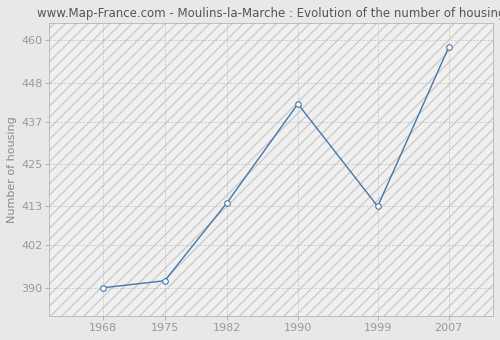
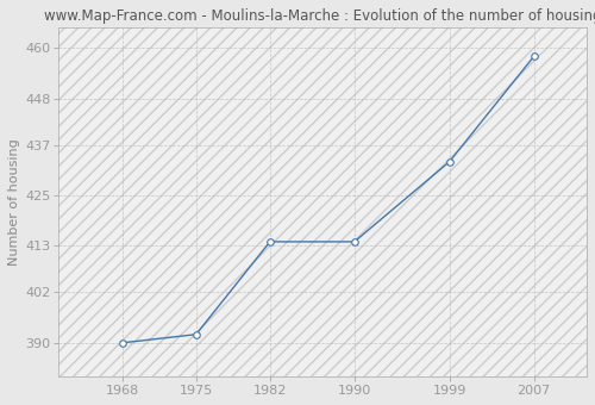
1990: 442 -> 414
1999: 413 -> 433
